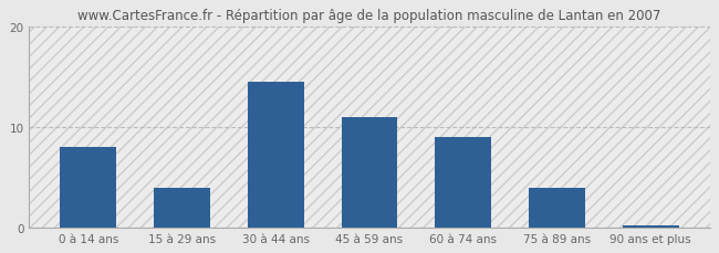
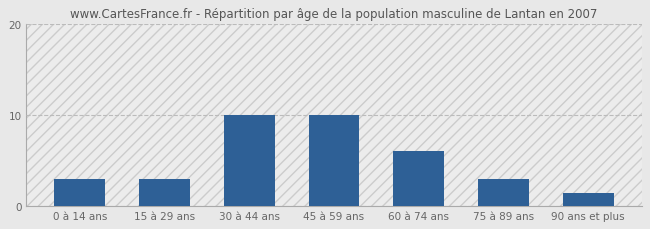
0 à 14 ans: 8.0 -> 3.0
15 à 29 ans: 4.0 -> 3.0
30 à 44 ans: 14.5 -> 10.0
45 à 59 ans: 11.0 -> 10.0
60 à 74 ans: 9.0 -> 6.0
75 à 89 ans: 4.0 -> 3.0
90 ans et plus: 0.2 -> 1.4
